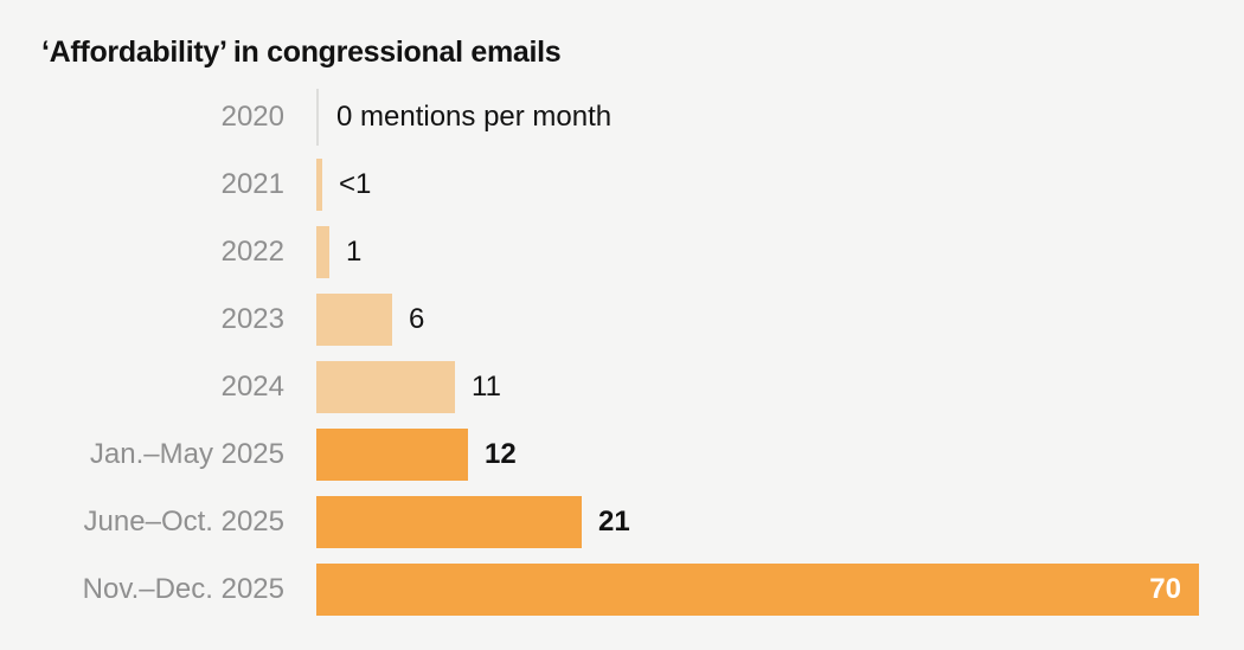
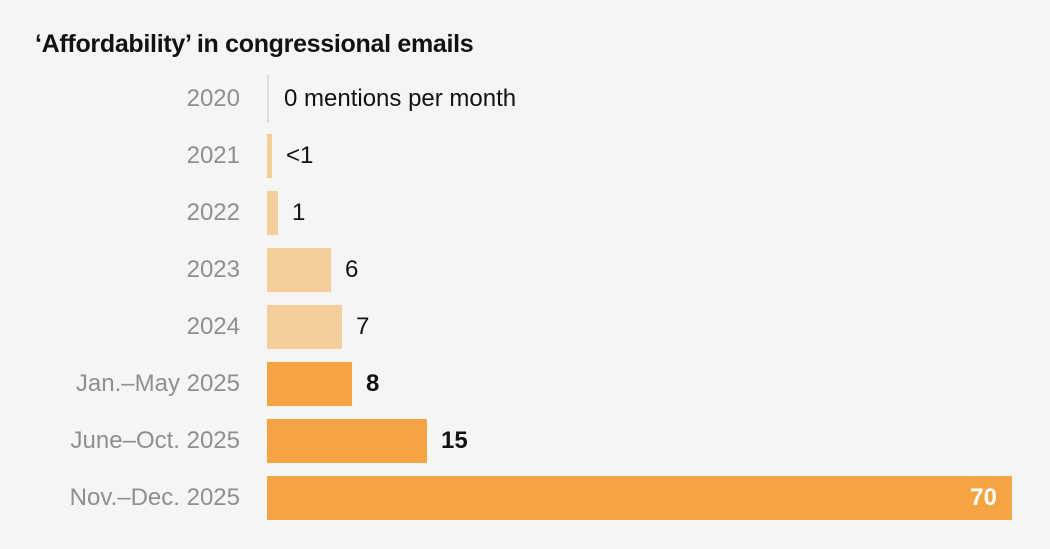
2024: 11 -> 7
Jan.–May 2025: 12 -> 8
June–Oct. 2025: 21 -> 15
